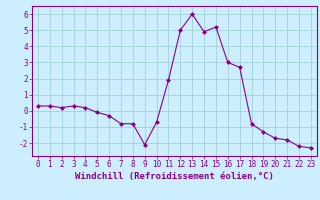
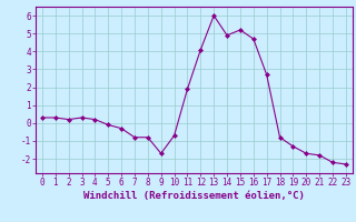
9: -2.1 -> -1.7
12: 5.0 -> 4.1
16: 3.0 -> 4.7
